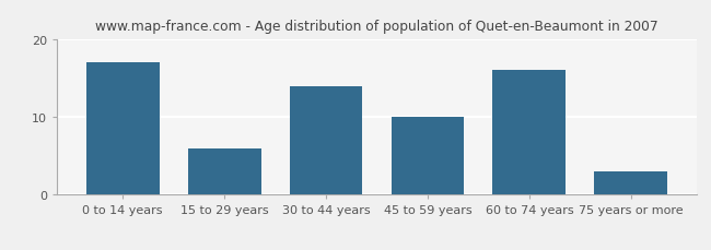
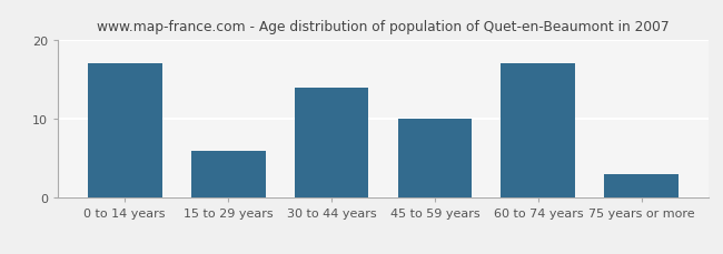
60 to 74 years: 16 -> 17
